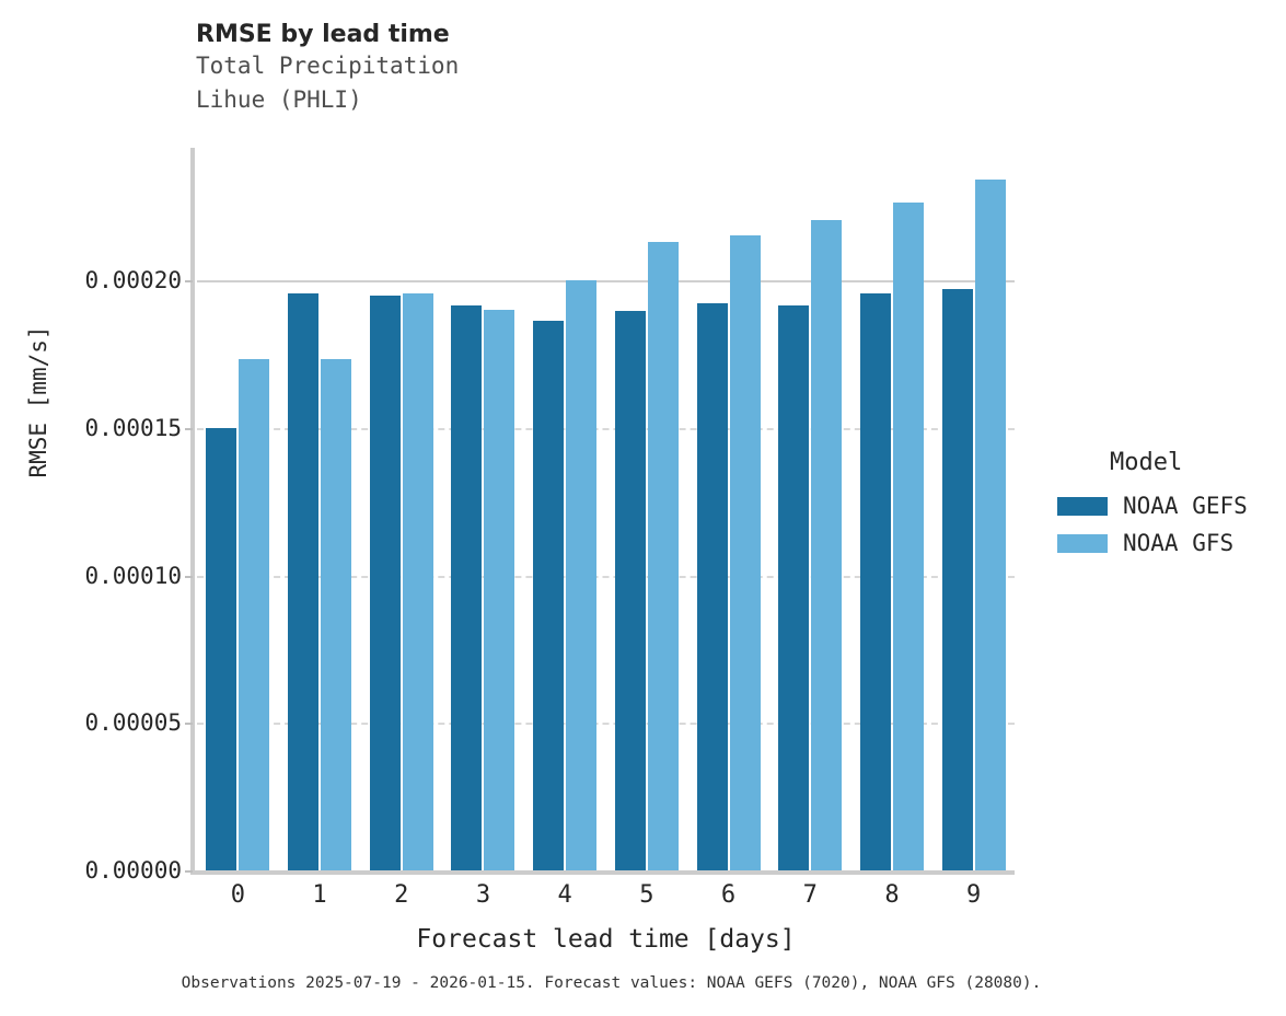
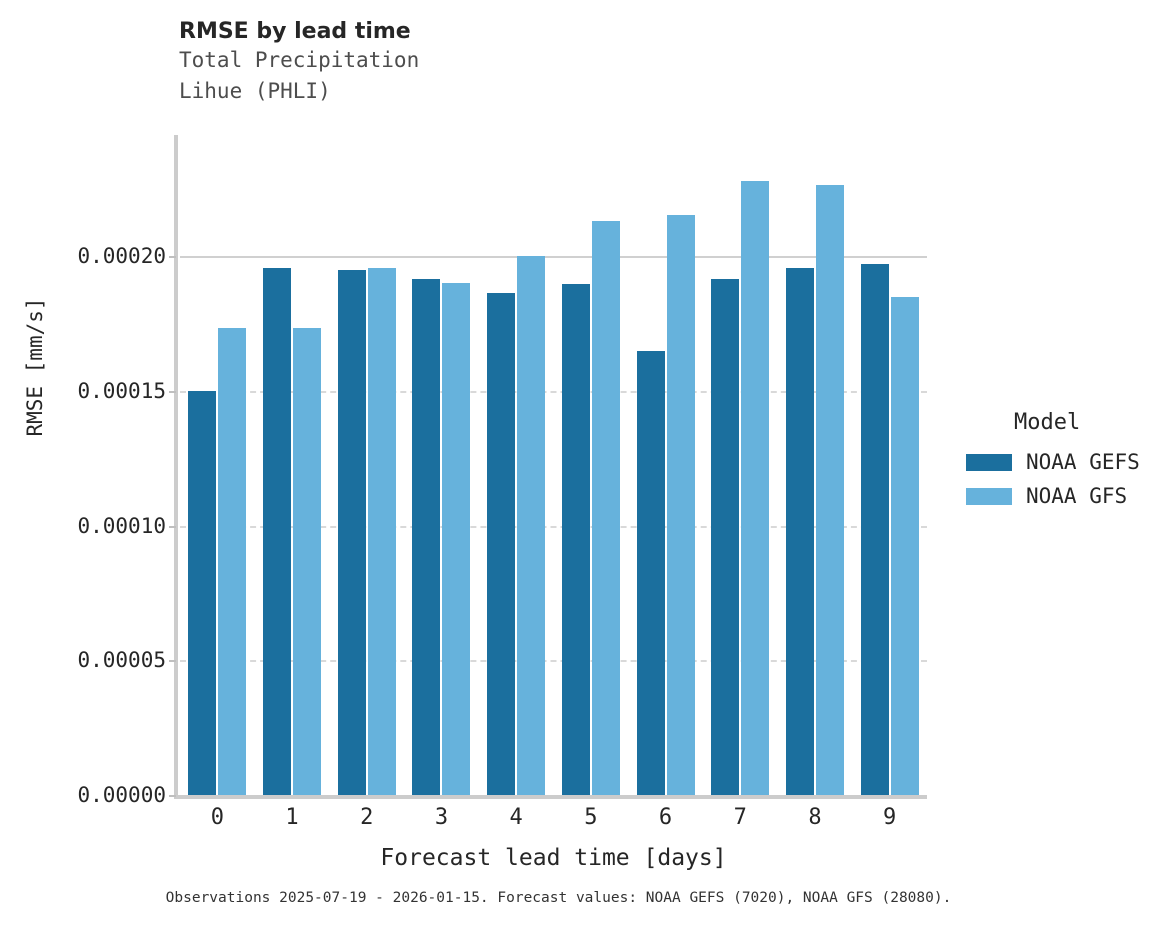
NOAA GEFS/6: 0.000192 -> 0.000165
NOAA GFS/7: 0.000220 -> 0.000228
NOAA GFS/9: 0.000234 -> 0.000185
